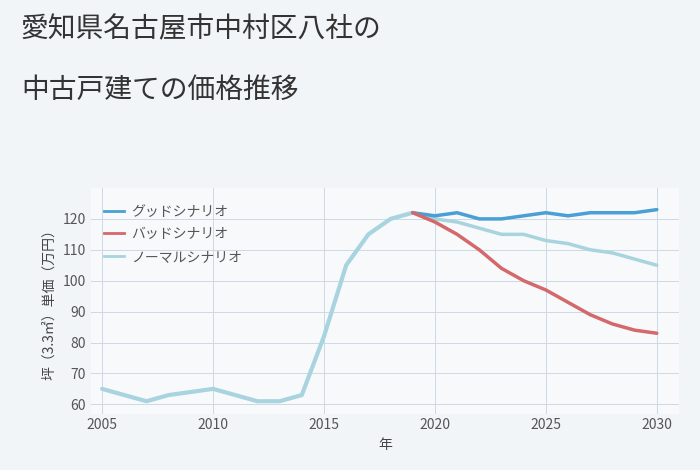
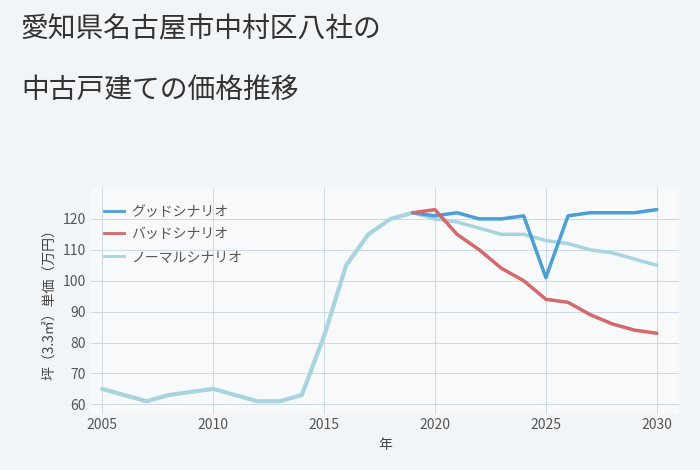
バッドシナリオ/2020: 119 -> 123
グッドシナリオ/2025: 122 -> 101
バッドシナリオ/2025: 97 -> 94
